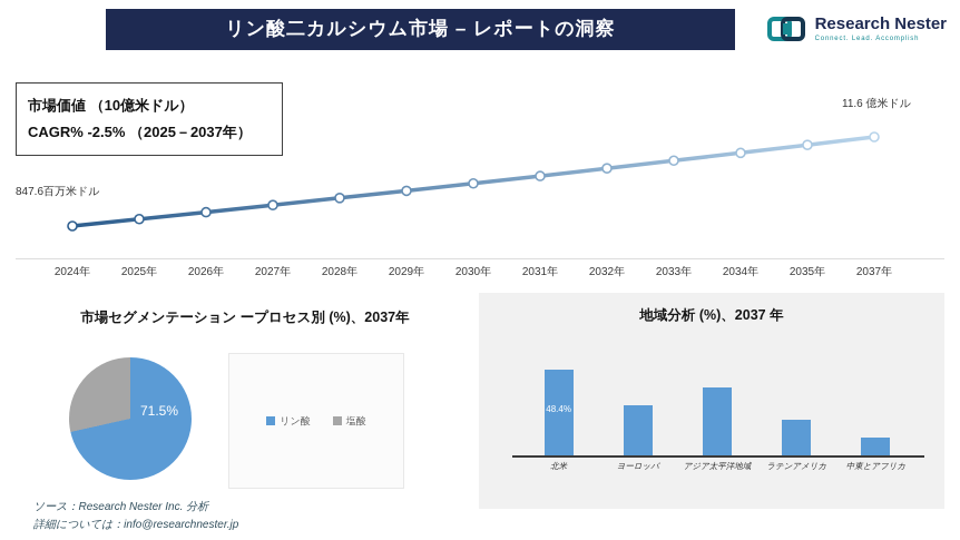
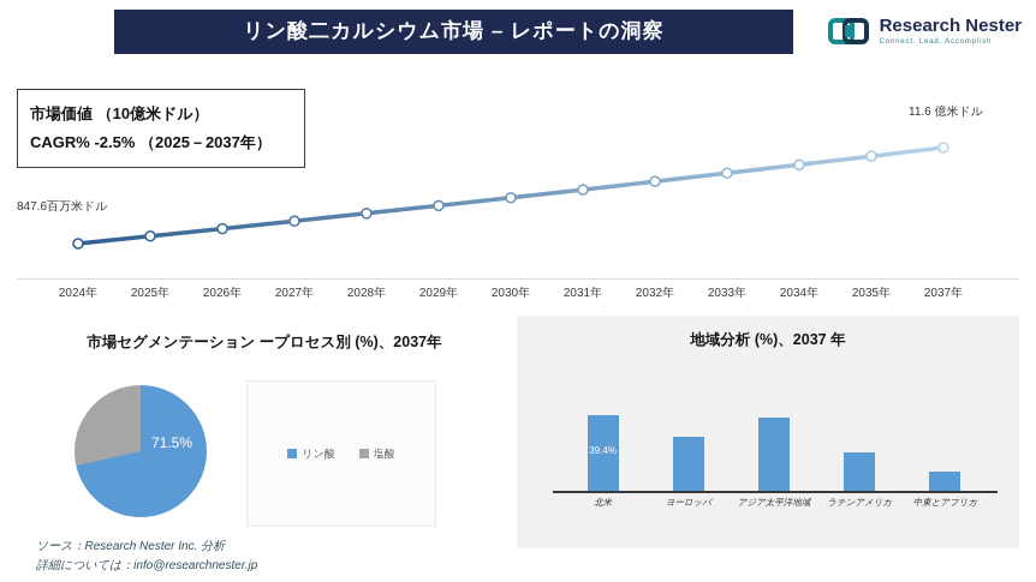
地域分析 (%)、2037 年/北米: 48.4% -> 39.4%
